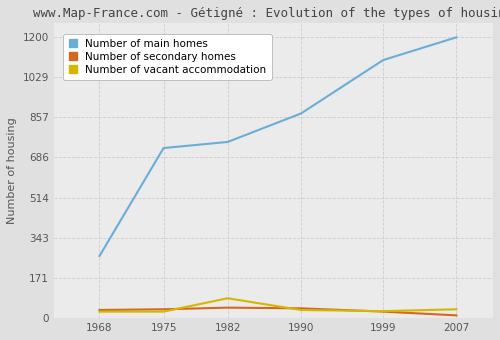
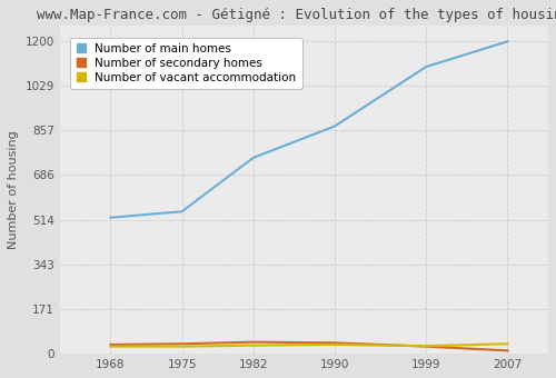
Number of main homes/1968: 265 -> 522
Number of main homes/1975: 725 -> 545
Number of vacant accommodation/1982: 85 -> 32
